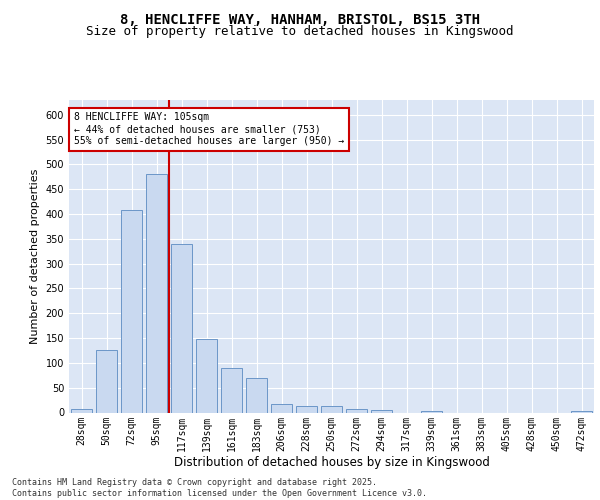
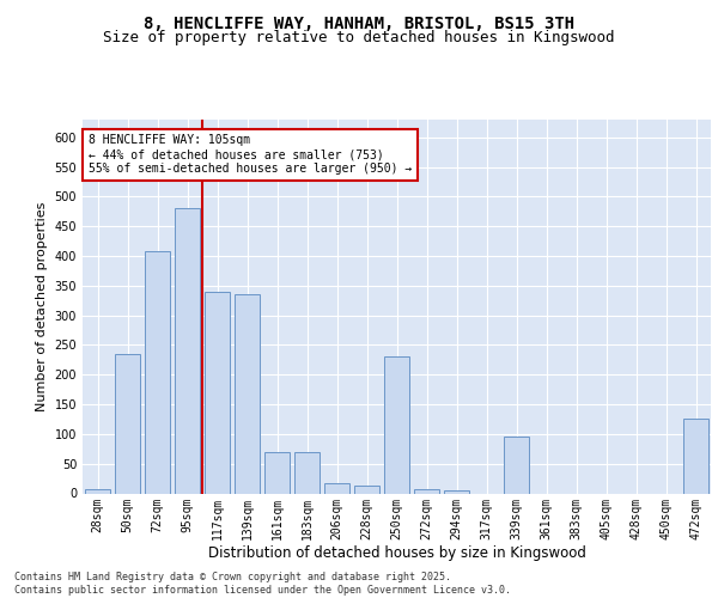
50sqm: 127 -> 235
139sqm: 148 -> 335
161sqm: 90 -> 70
250sqm: 13 -> 230
339sqm: 3 -> 95
472sqm: 4 -> 125
